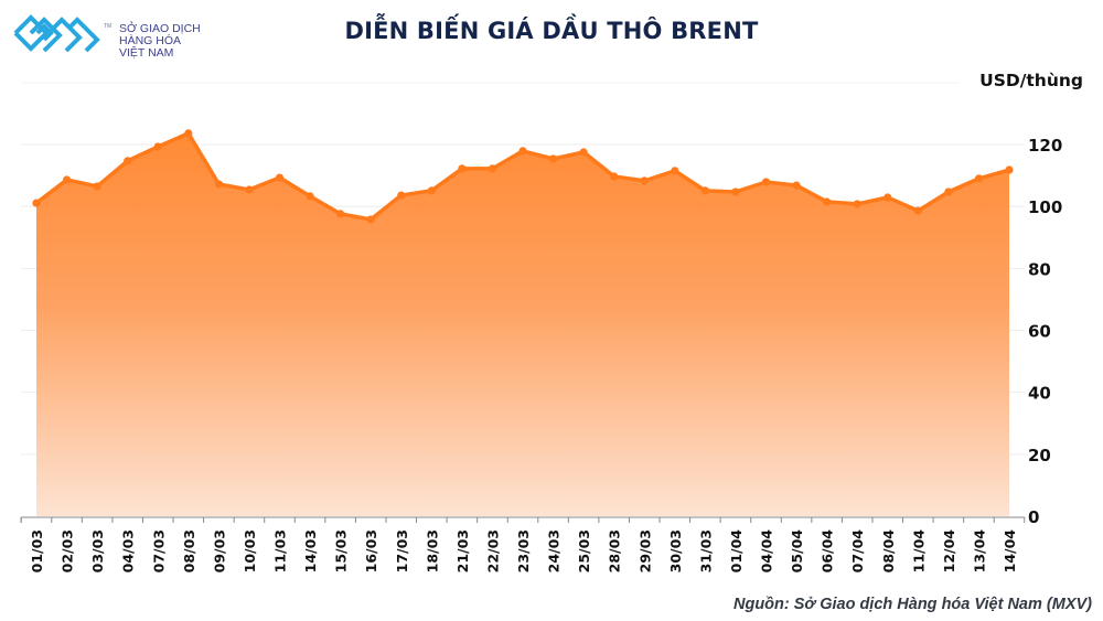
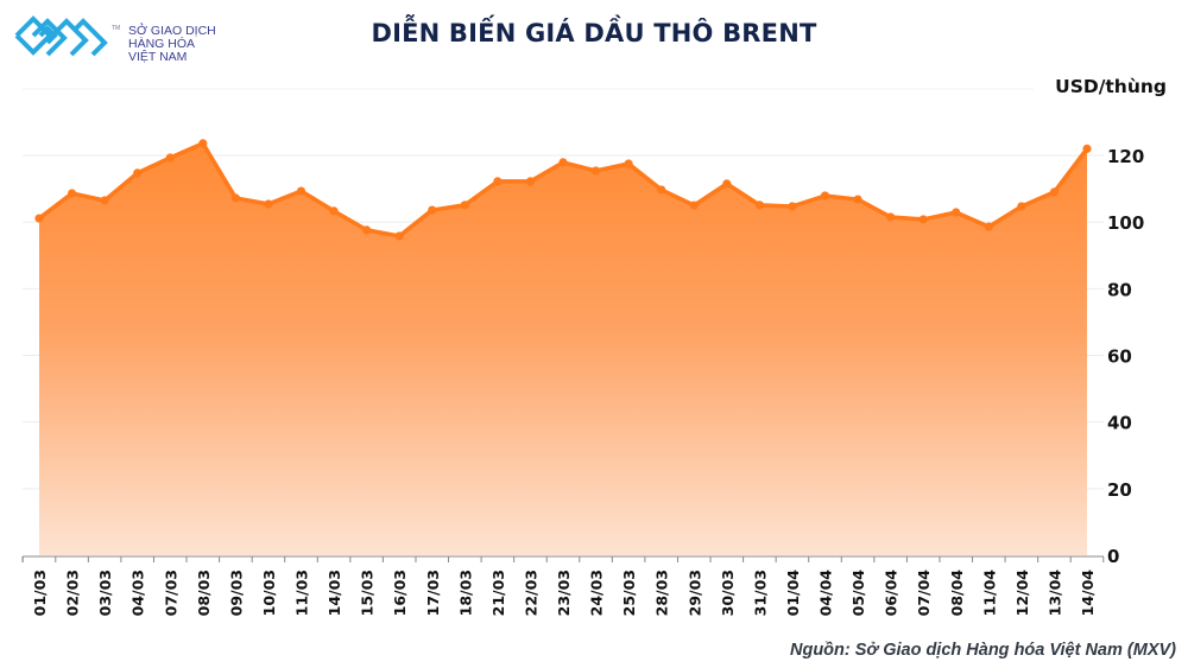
29/03: 108 -> 105
14/04: 112 -> 122
